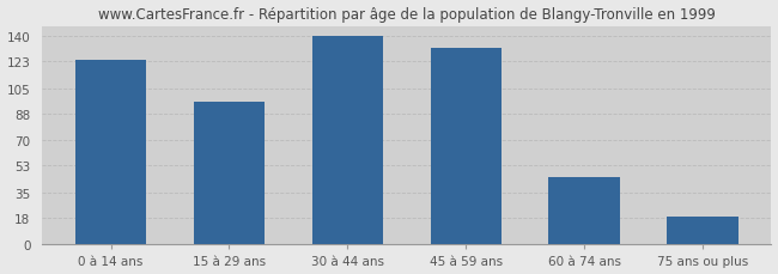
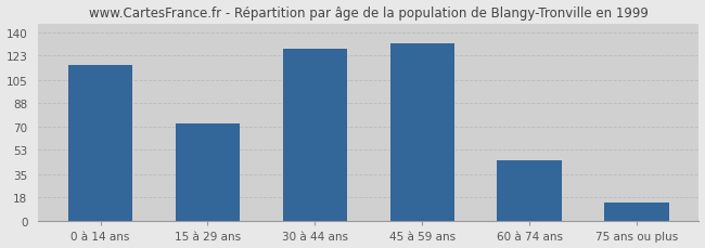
0 à 14 ans: 124 -> 116
15 à 29 ans: 96 -> 73
30 à 44 ans: 140 -> 128
75 ans ou plus: 19 -> 14
